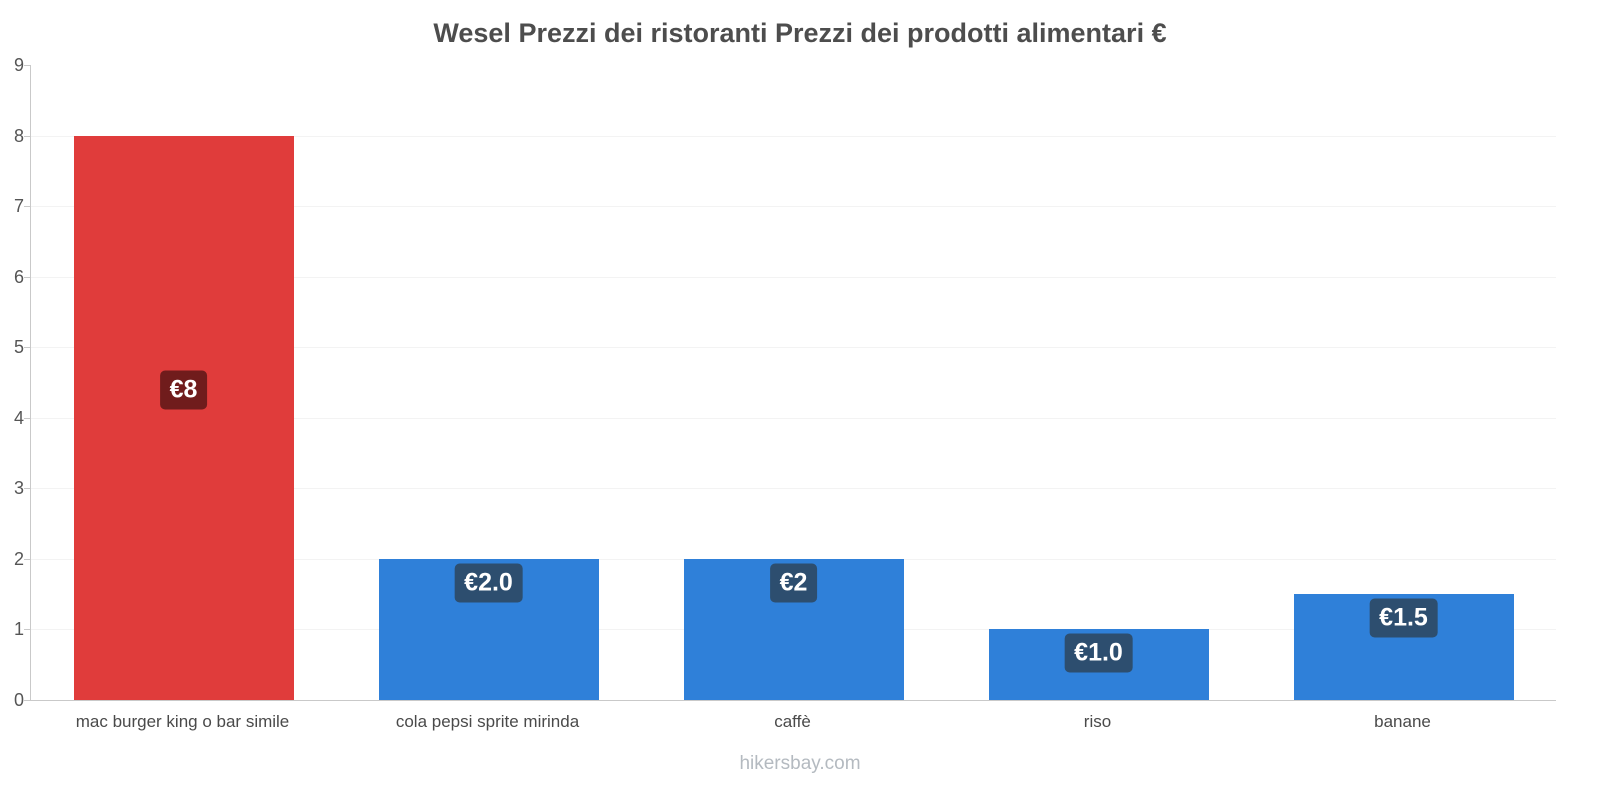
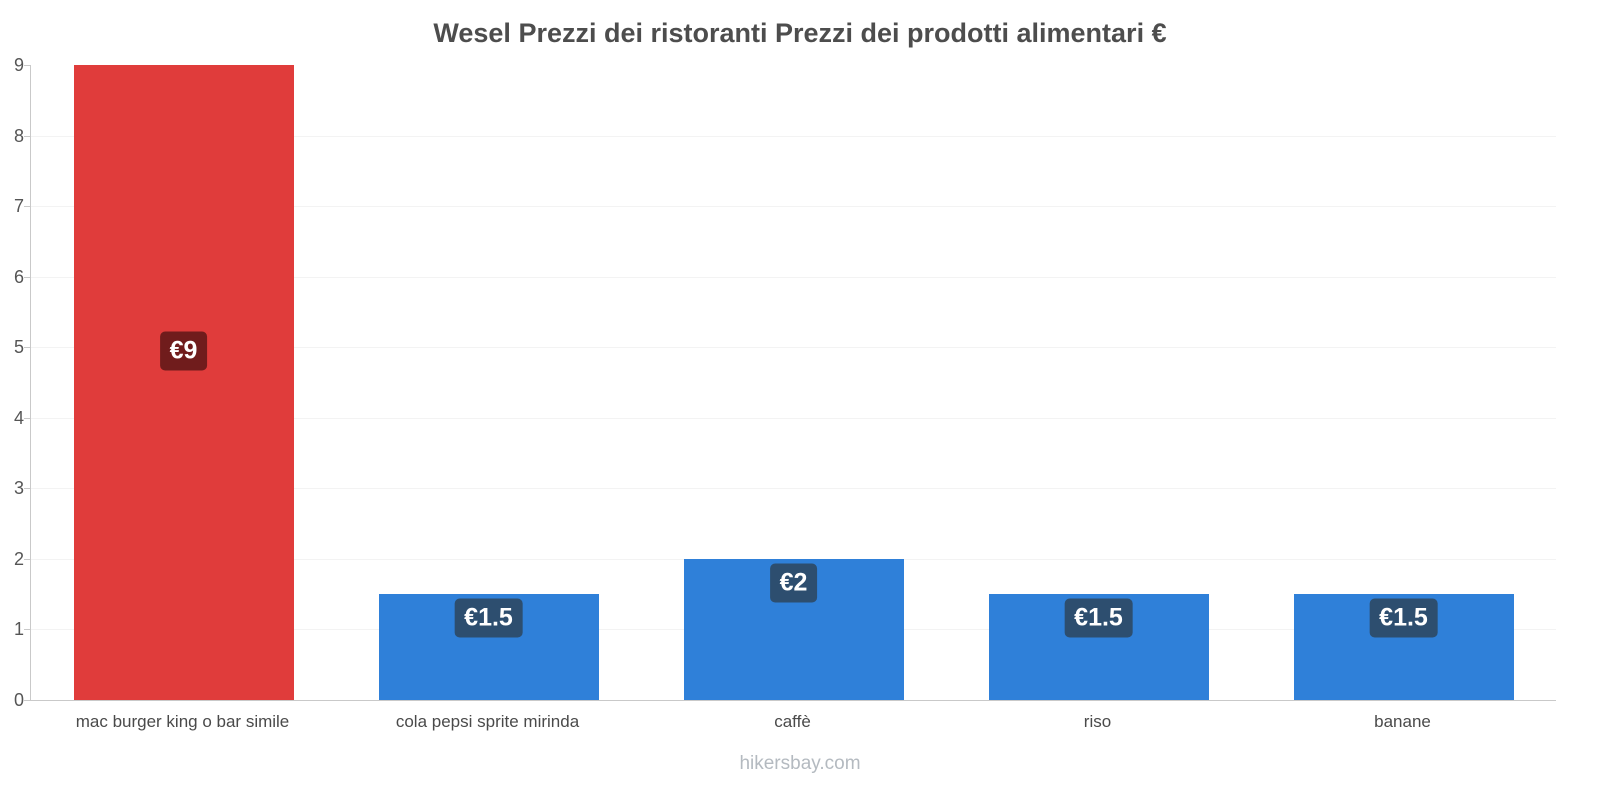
mac burger king o bar simile: €8 -> €9
cola pepsi sprite mirinda: €2.0 -> €1.5
riso: €1.0 -> €1.5
